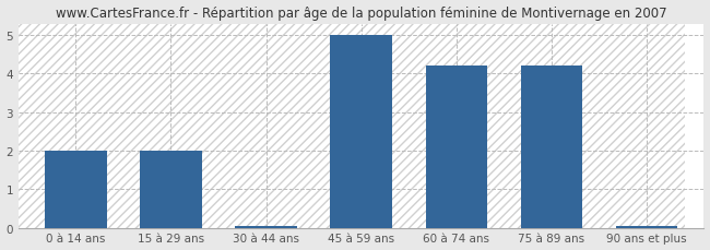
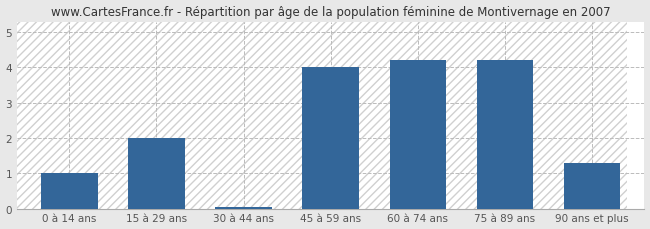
0 à 14 ans: 2.00 -> 1.00
45 à 59 ans: 5.00 -> 4.00
90 ans et plus: 0.05 -> 1.30
